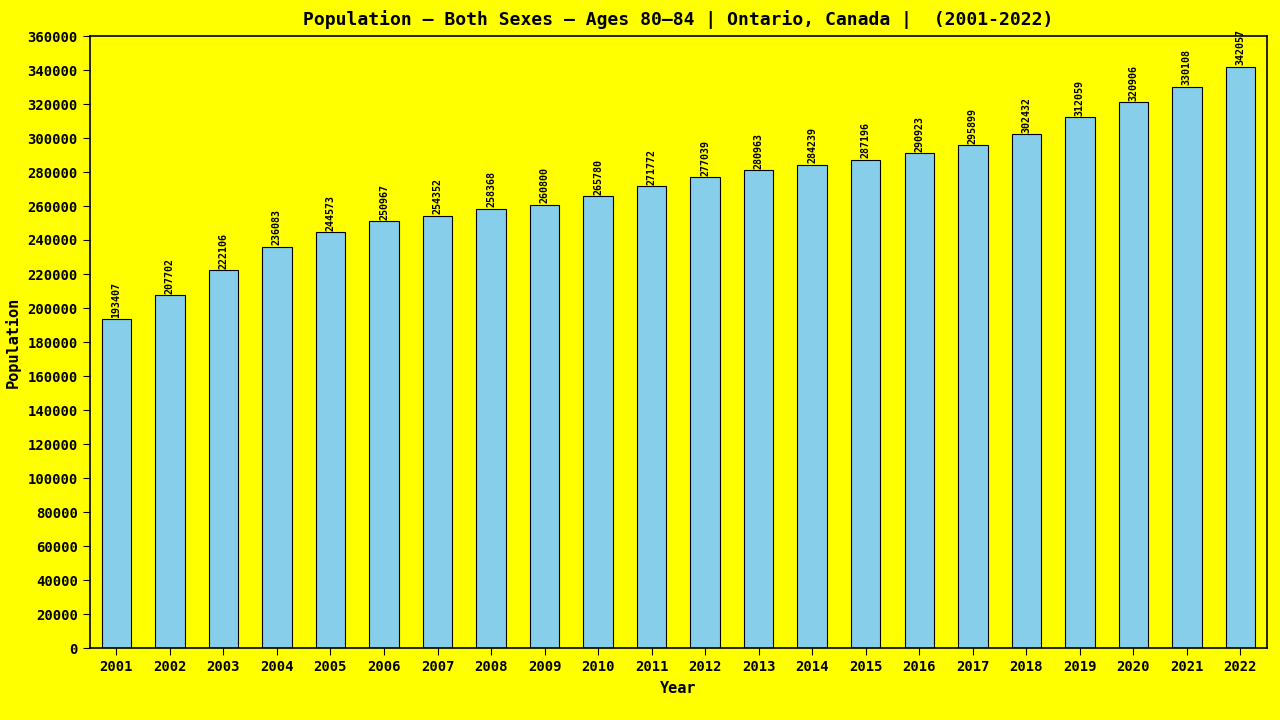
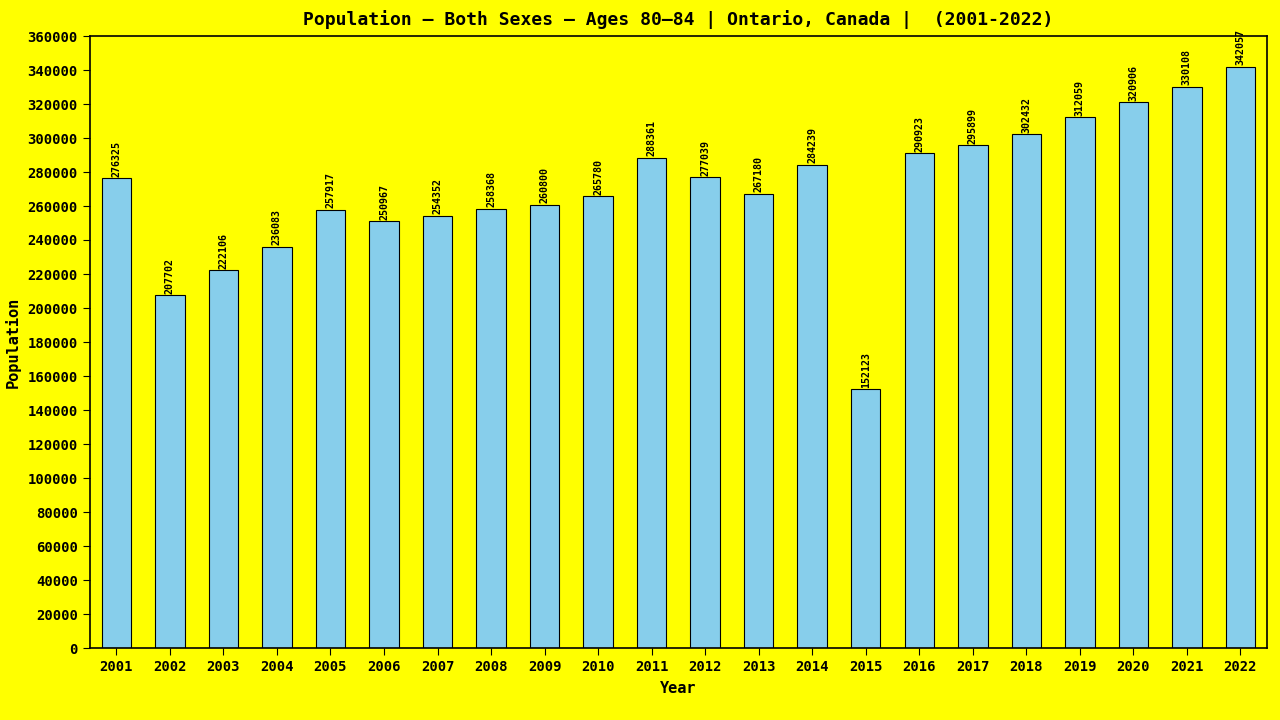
2001: 193407 -> 276325
2005: 244573 -> 257917
2011: 271772 -> 288361
2013: 280963 -> 267180
2015: 287196 -> 152123
